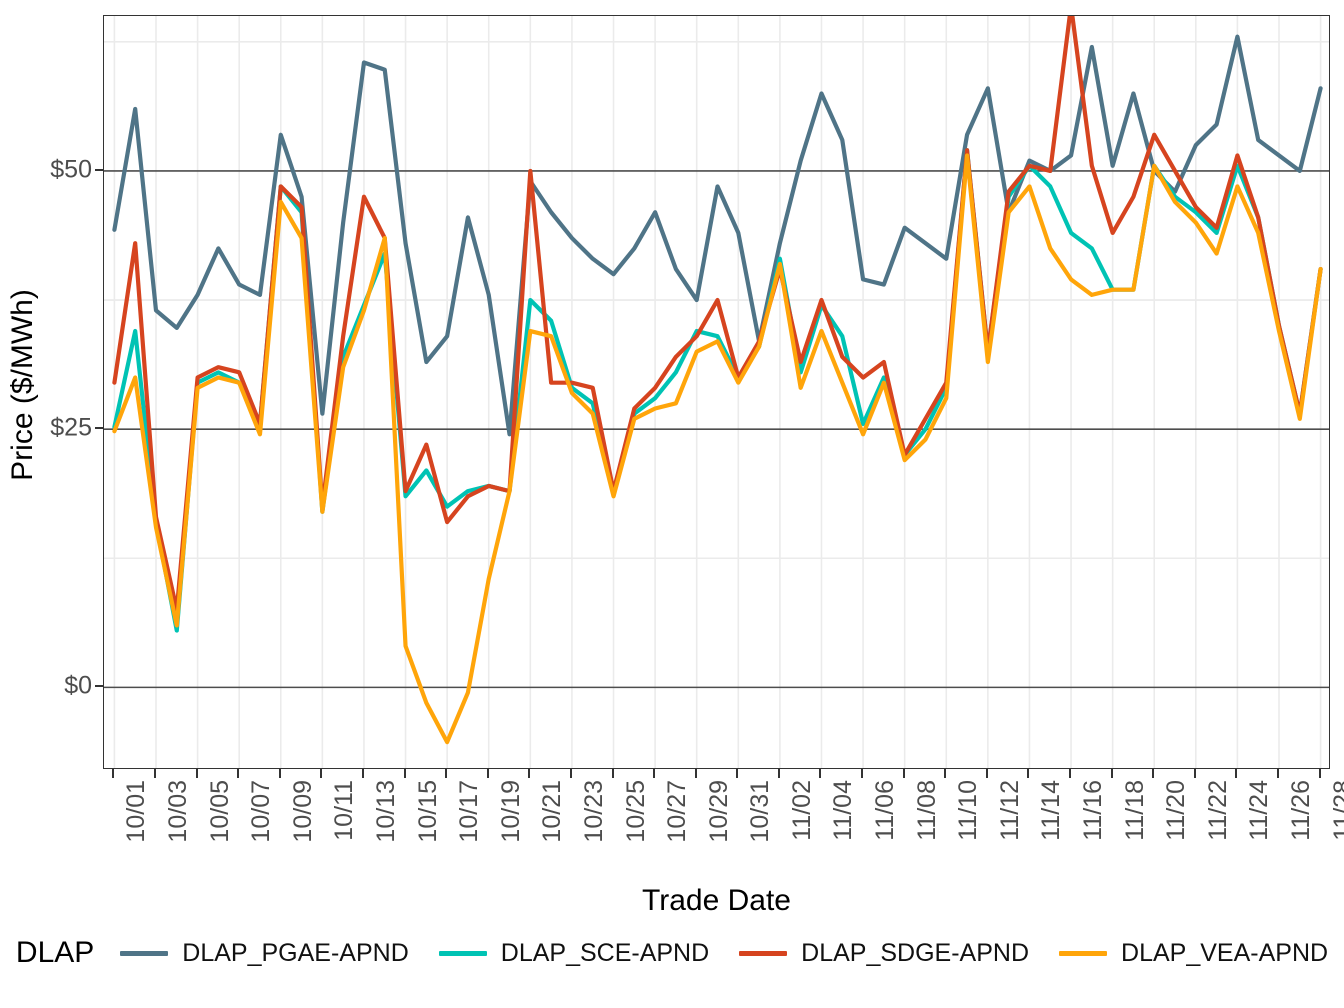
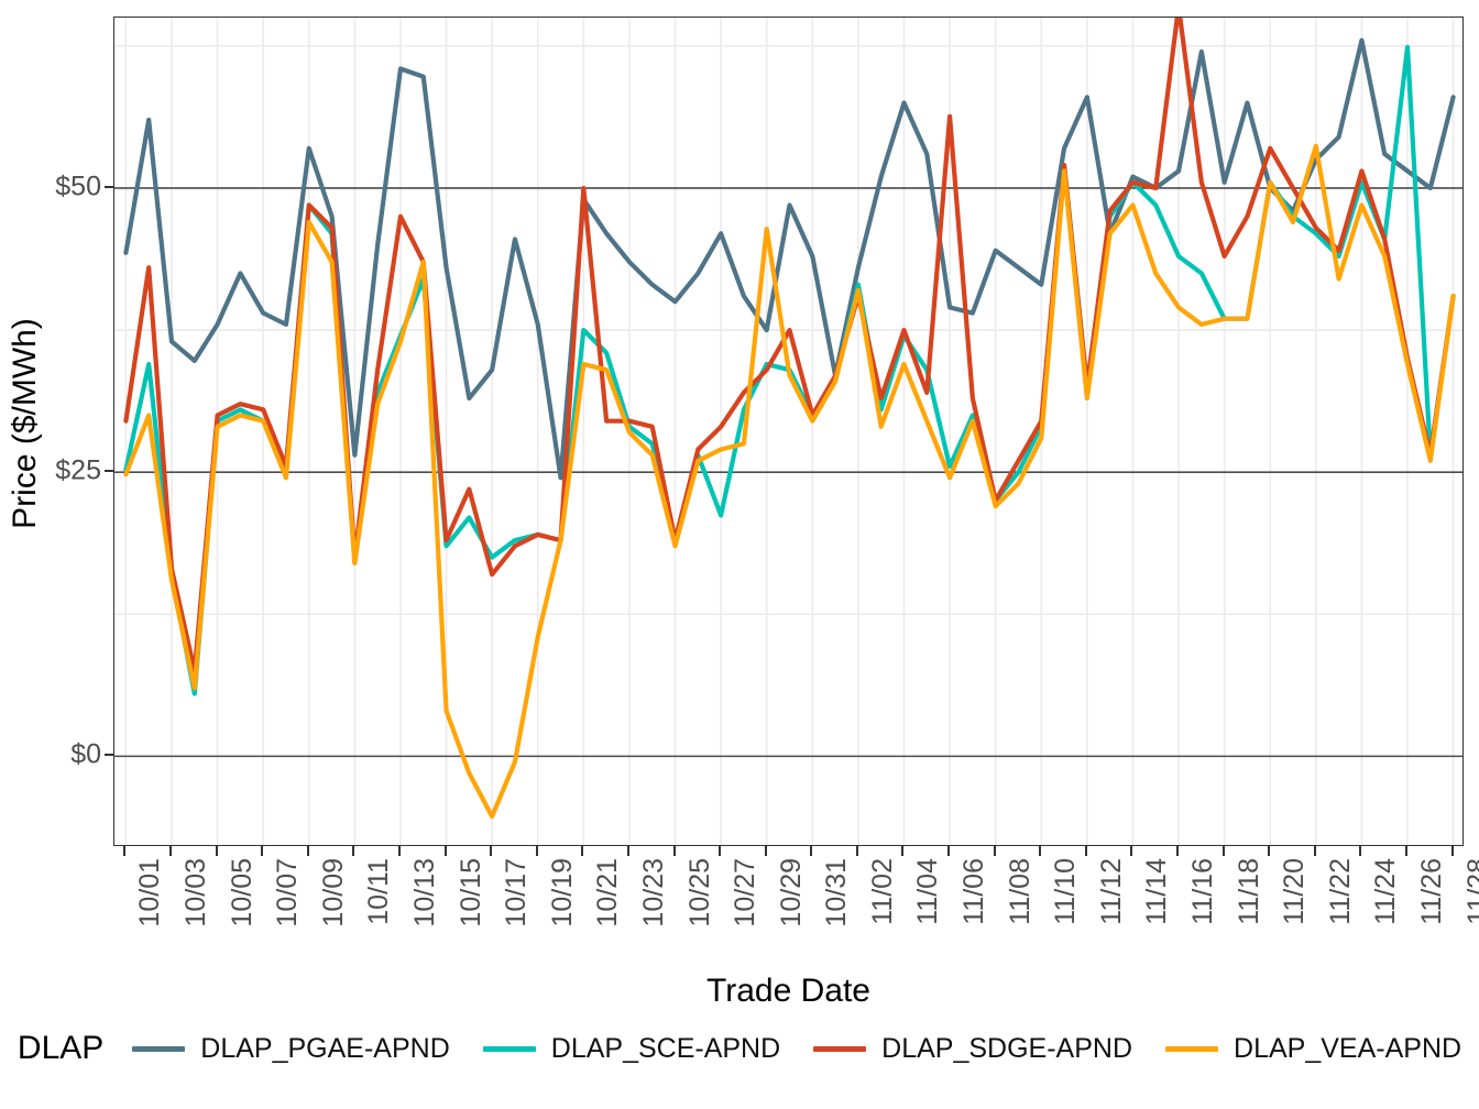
DLAP_SCE-APND/10/27: $28.0 -> $21.2
DLAP_VEA-APND/10/29: $32.5 -> $46.4
DLAP_SDGE-APND/11/06: $30.0 -> $56.3
DLAP_VEA-APND/11/22: $45.0 -> $53.7
DLAP_SCE-APND/11/26: $35.0 -> $62.4
